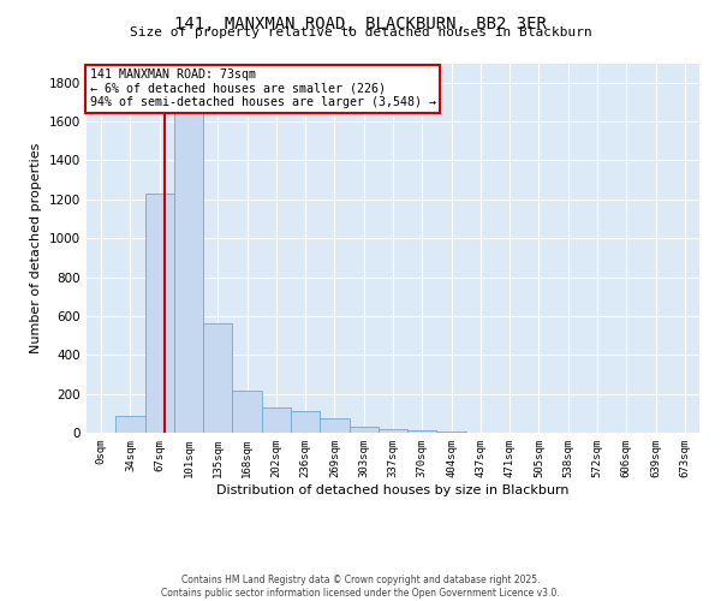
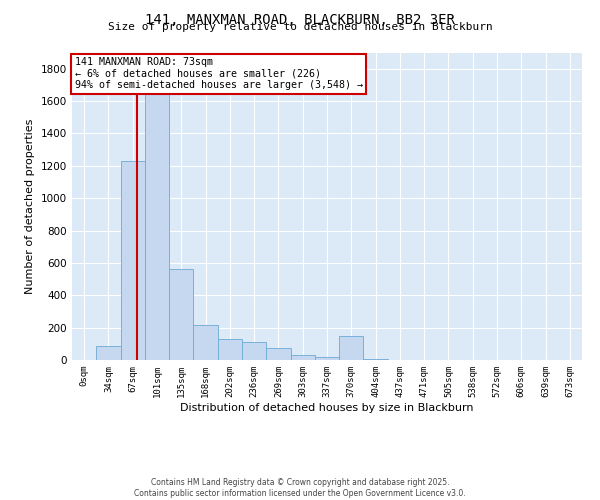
370sqm: 10 -> 150
